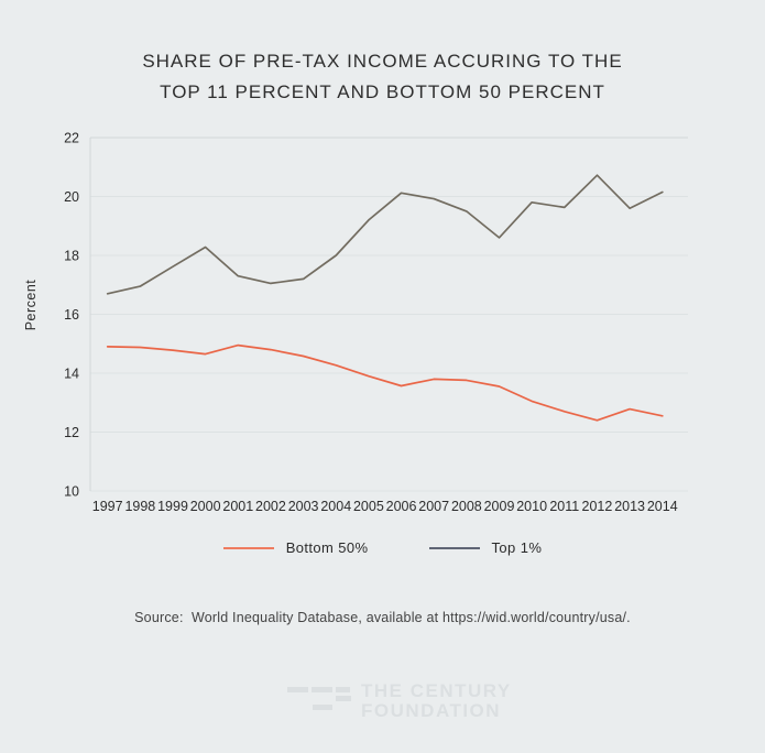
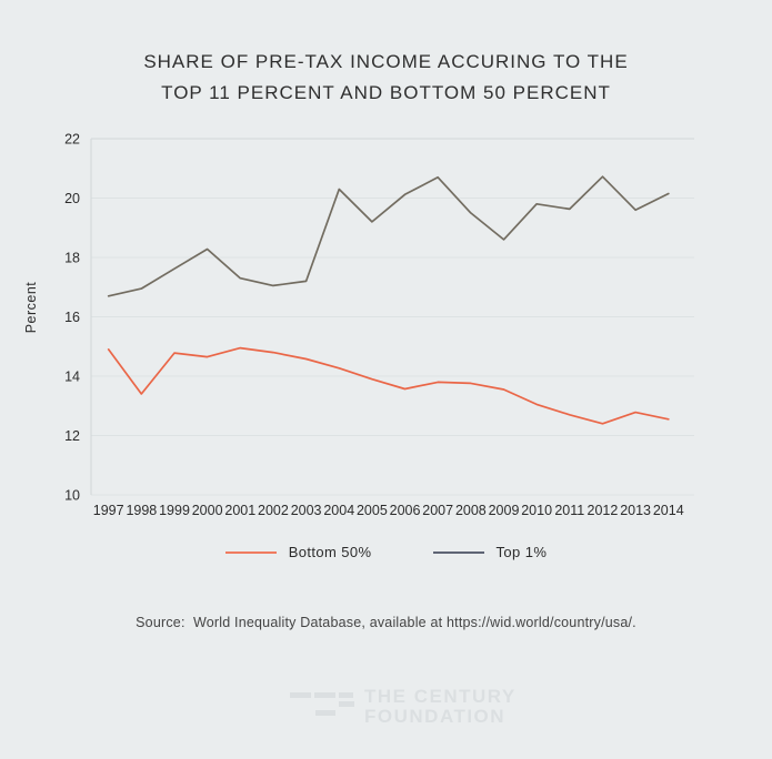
Bottom 50%/1998: 14.9 -> 13.4
Top 1%/2004: 18.0 -> 20.3
Top 1%/2007: 19.9 -> 20.7
